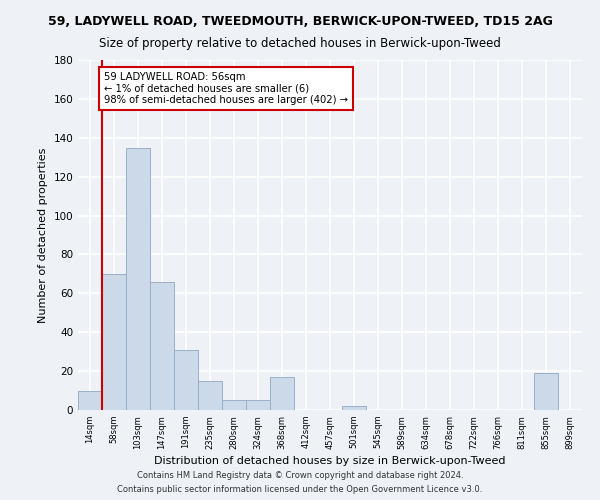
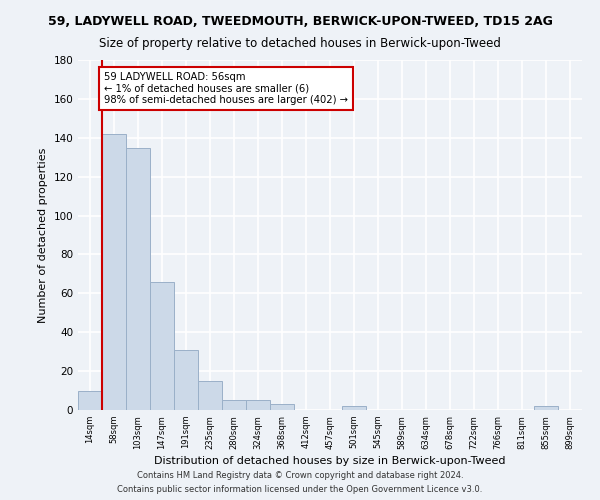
58sqm: 70 -> 142
368sqm: 17 -> 3
855sqm: 19 -> 2
